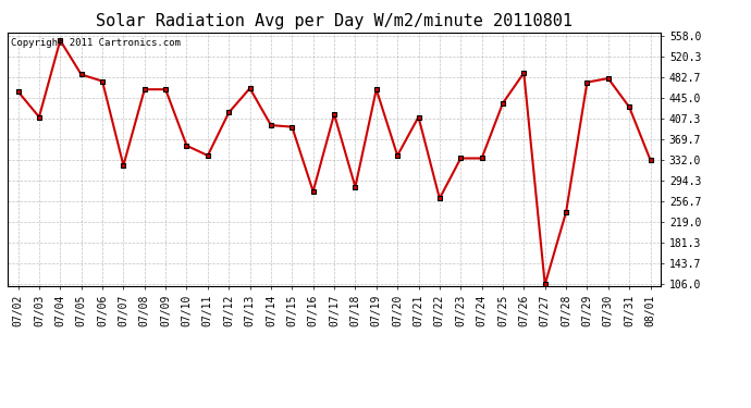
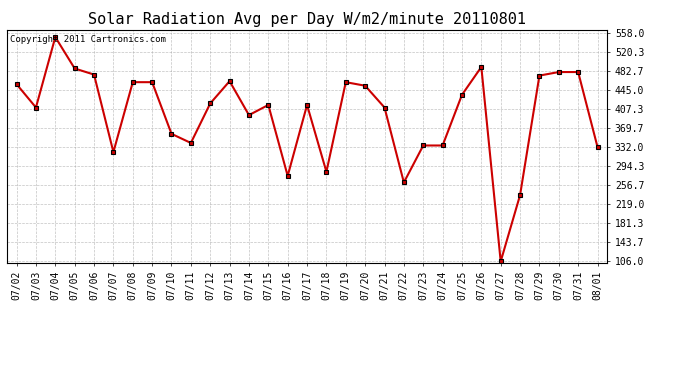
07/15: 392 -> 415
07/20: 340 -> 453
07/31: 428 -> 480
